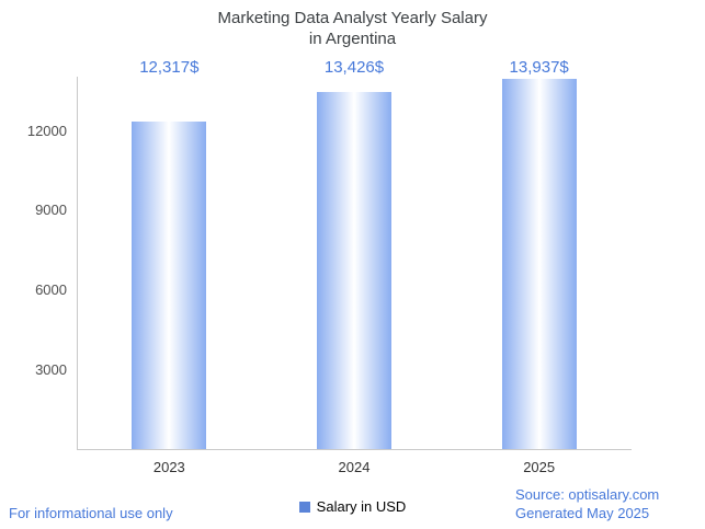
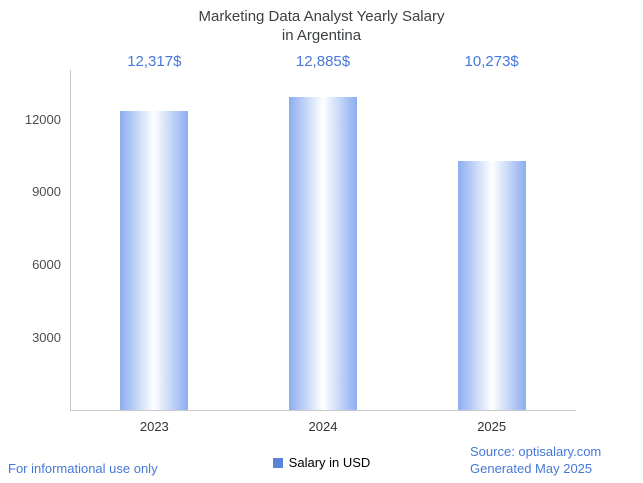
2024: 13,426 -> 12,885
2025: 13,937 -> 10,273
